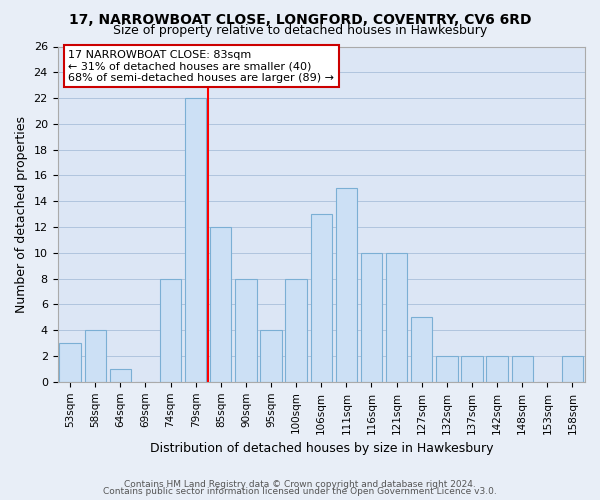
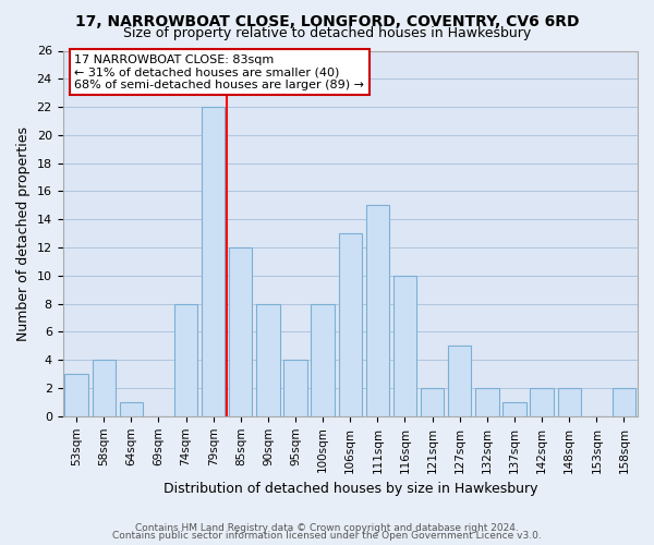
121sqm: 10 -> 2
137sqm: 2 -> 1
